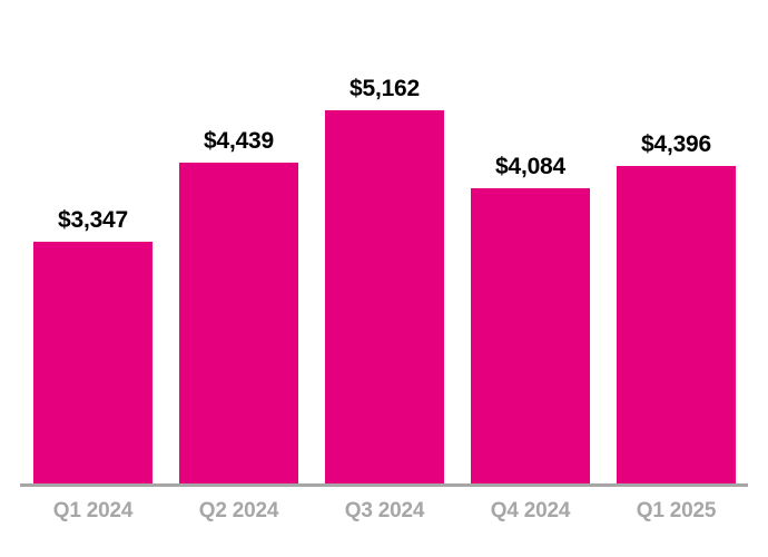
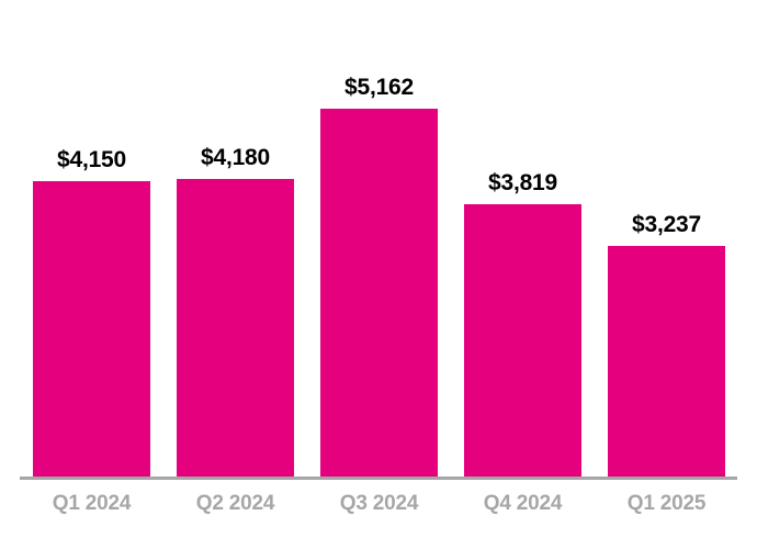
Q1 2024: $3,347 -> $4,150
Q2 2024: $4,439 -> $4,180
Q4 2024: $4,084 -> $3,819
Q1 2025: $4,396 -> $3,237
